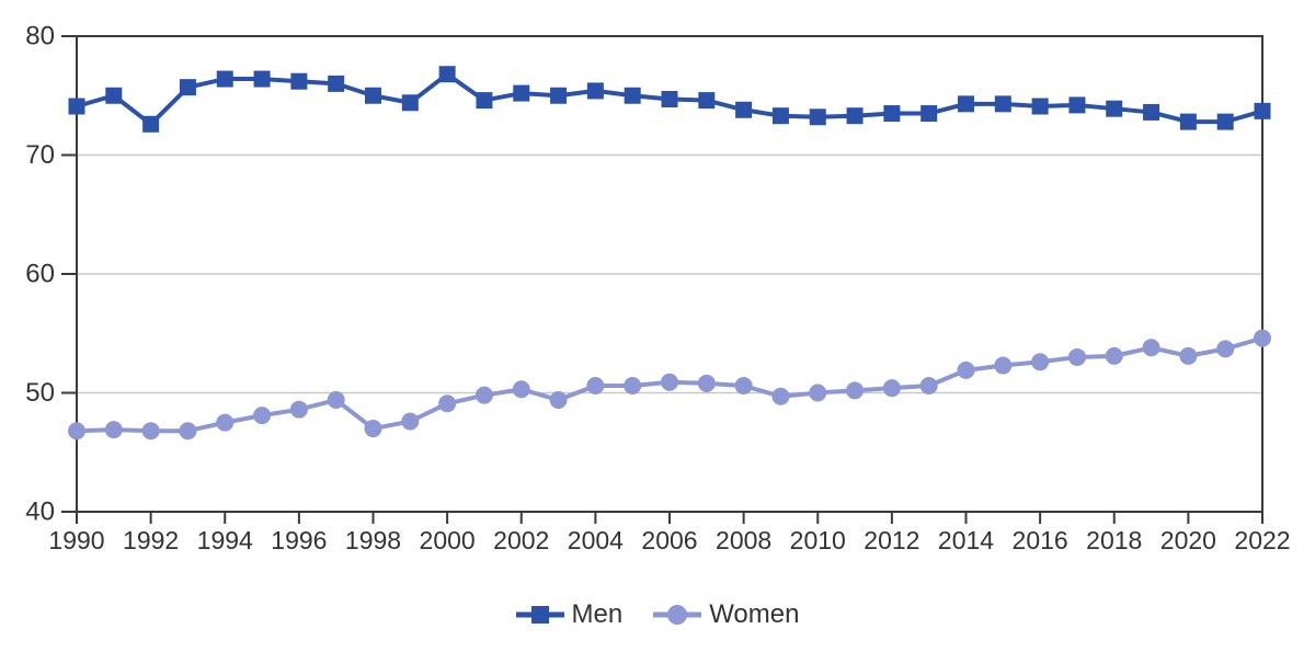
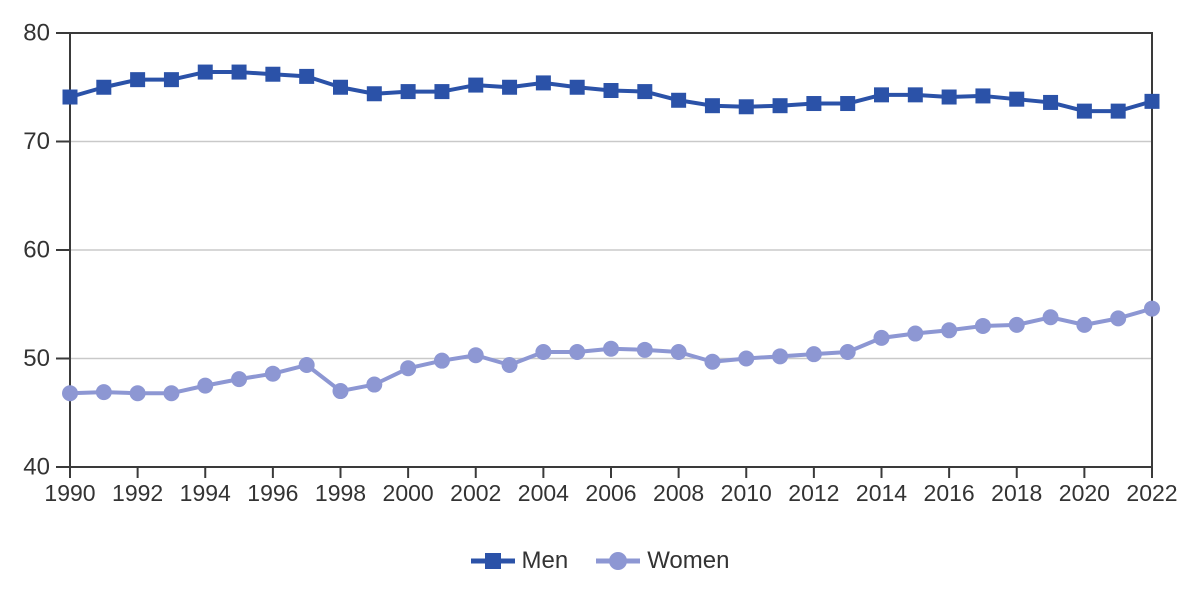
Men/1992: 72.6 -> 75.7
Men/2000: 76.8 -> 74.6
